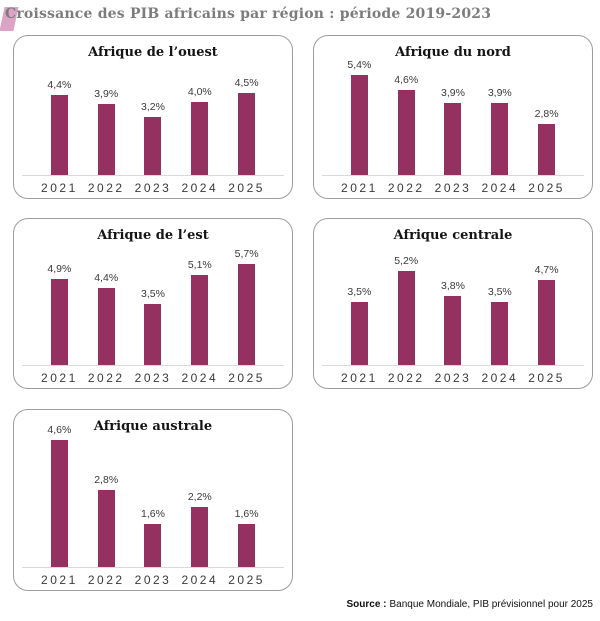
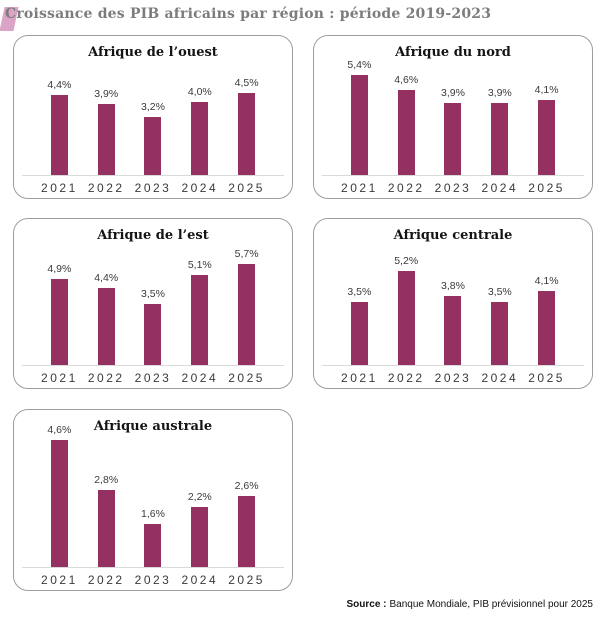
Afrique du nord/2025: 2,8% -> 4,1%
Afrique centrale/2025: 4,7% -> 4,1%
Afrique australe/2025: 1,6% -> 2,6%
